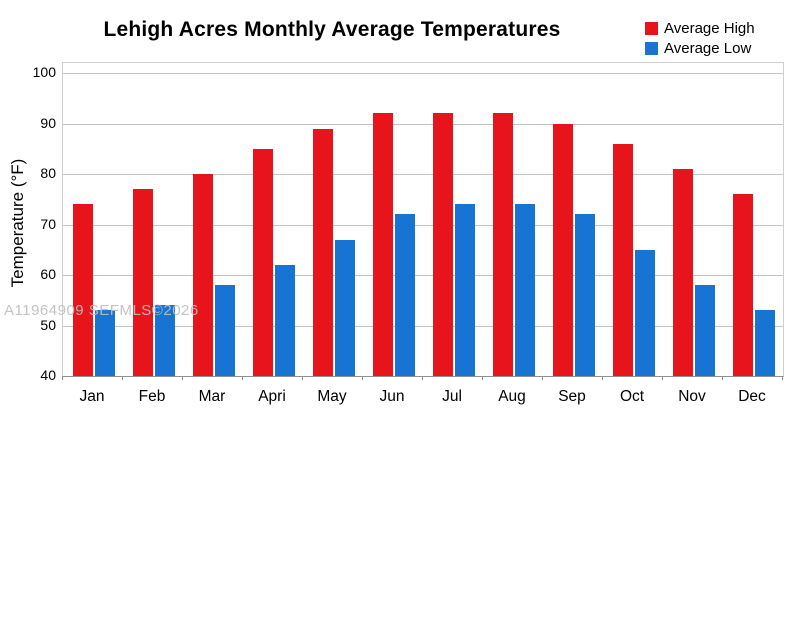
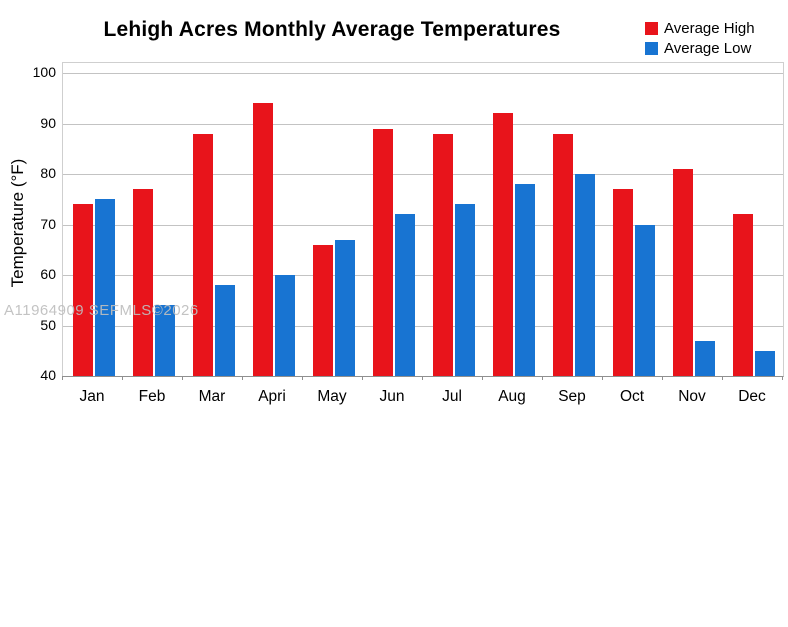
Average Low/Jan: 53 -> 75
Average High/Mar: 80 -> 88
Average High/Apri: 85 -> 94
Average Low/Apri: 62 -> 60
Average High/May: 89 -> 66
Average High/Jun: 92 -> 89
Average High/Jul: 92 -> 88
Average Low/Aug: 74 -> 78
Average High/Sep: 90 -> 88
Average Low/Sep: 72 -> 80
Average High/Oct: 86 -> 77
Average Low/Oct: 65 -> 70
Average Low/Nov: 58 -> 47
Average High/Dec: 76 -> 72
Average Low/Dec: 53 -> 45
